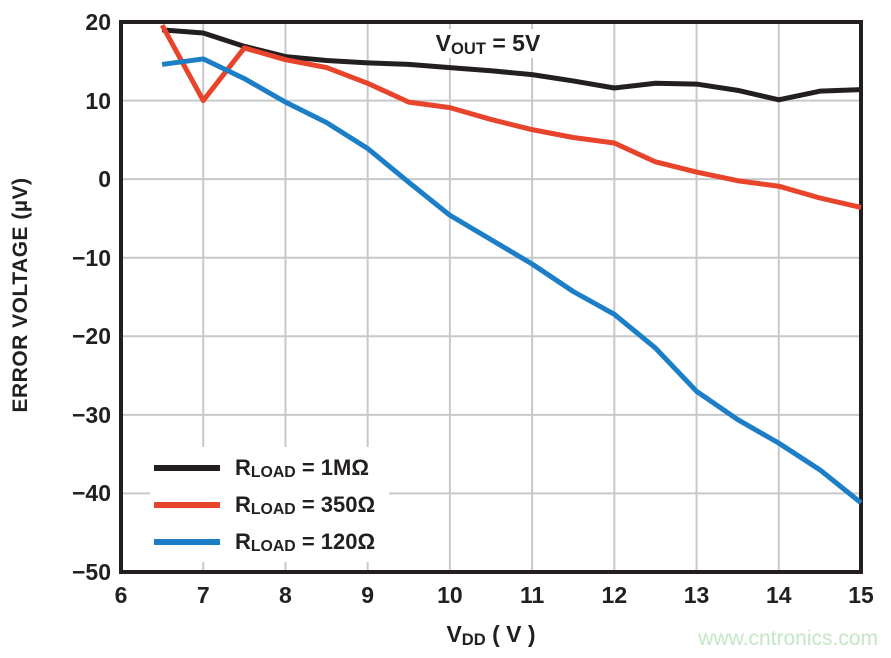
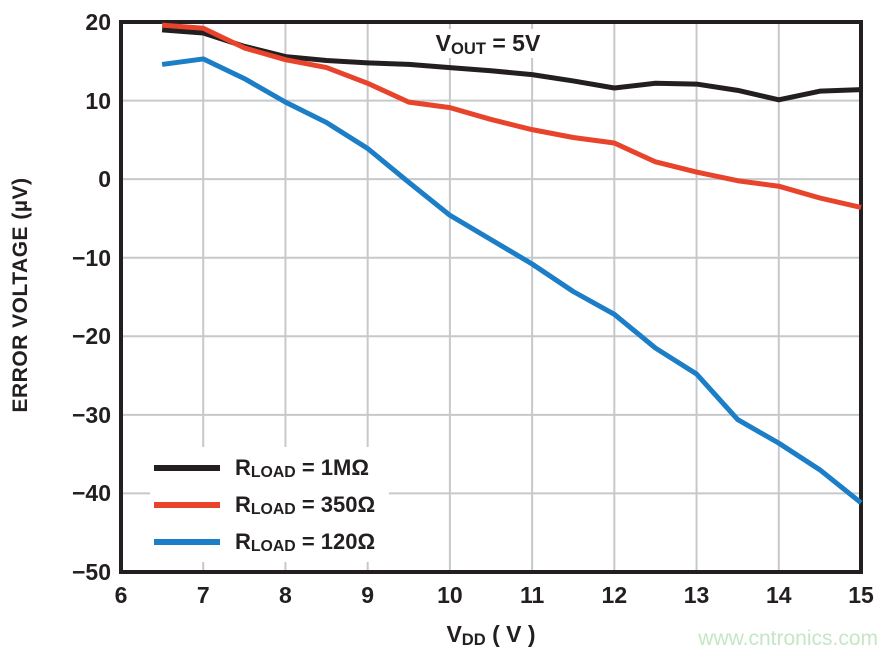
RLOAD = 350Ω/7: 10 -> 19
RLOAD = 120Ω/13: -27 -> -25
